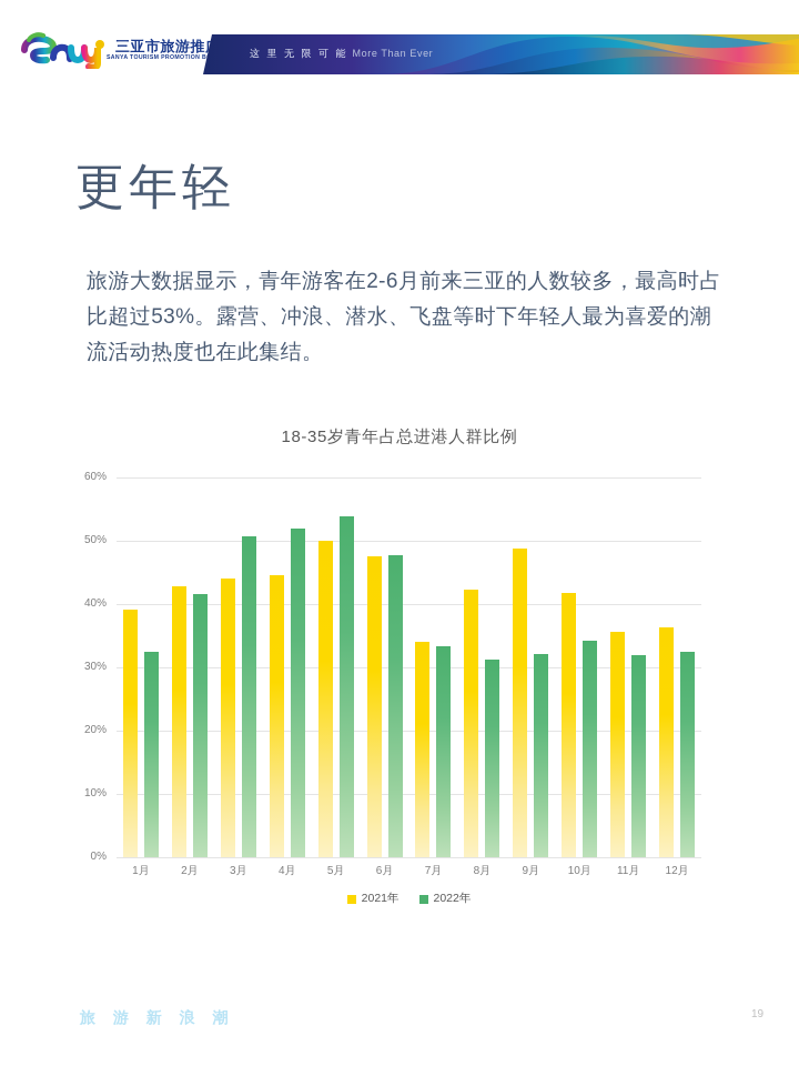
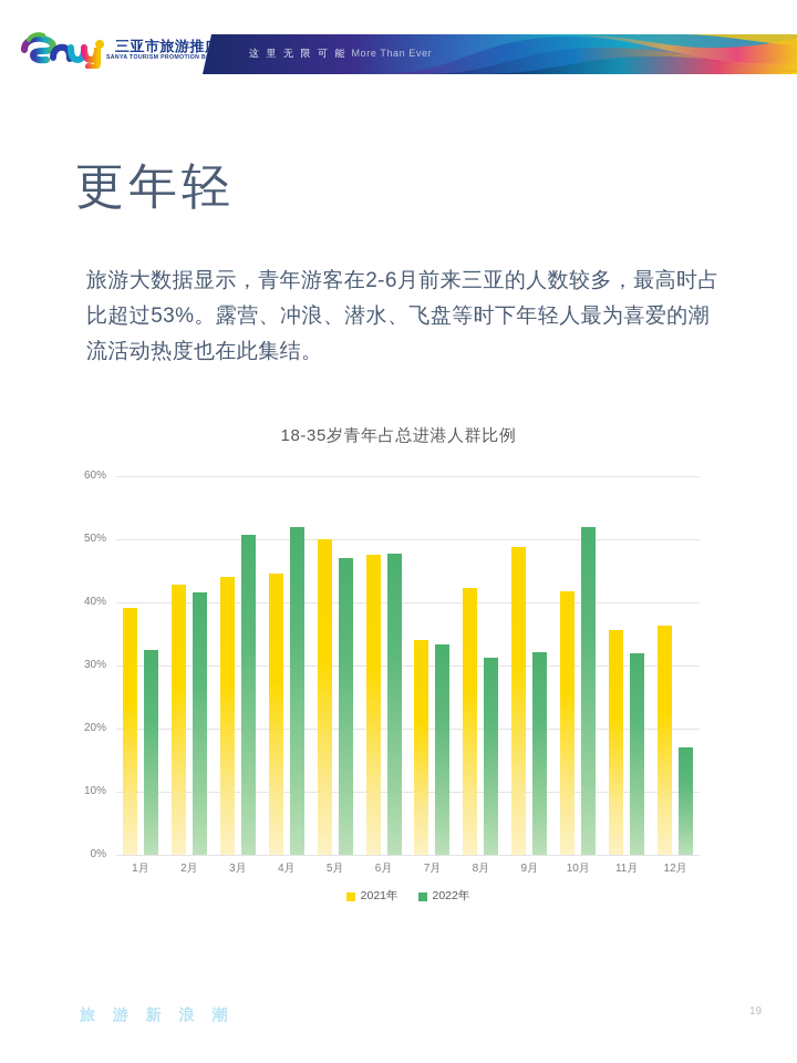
2022年/5月: 54% -> 47%
2022年/10月: 34% -> 52%
2022年/12月: 32% -> 17%
